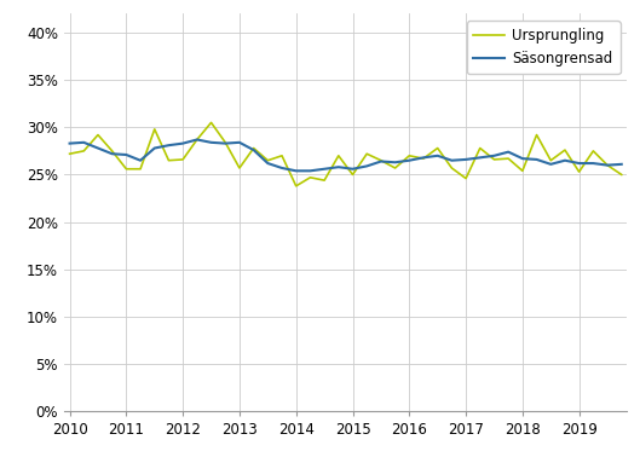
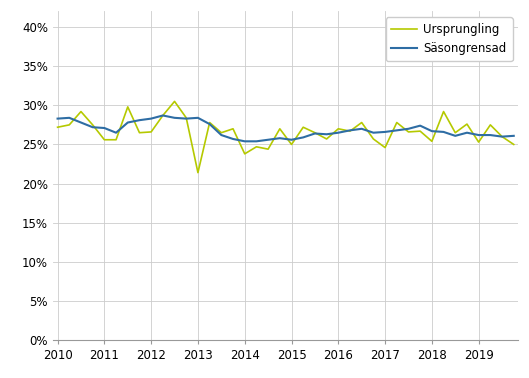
Ursprungling/2013: 25.7% -> 21.4%
